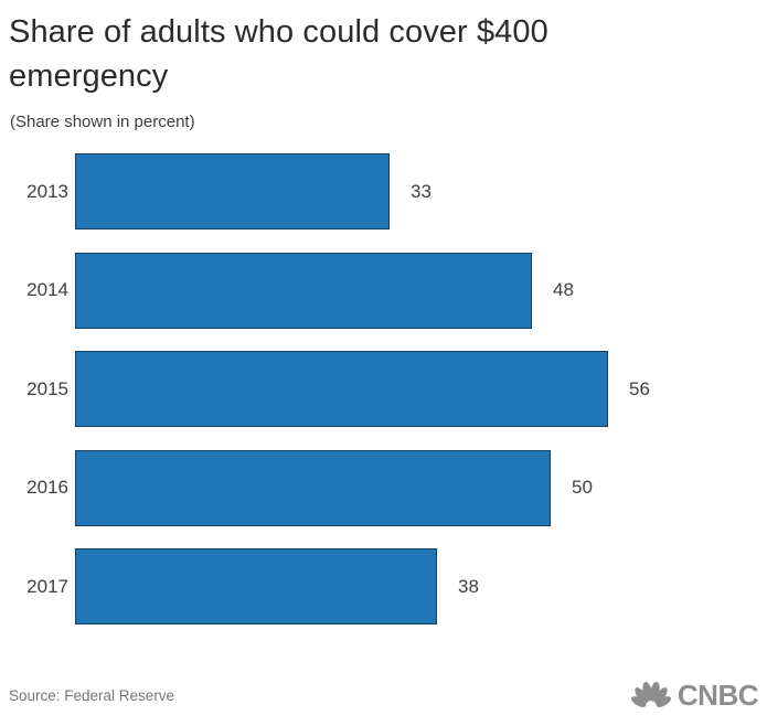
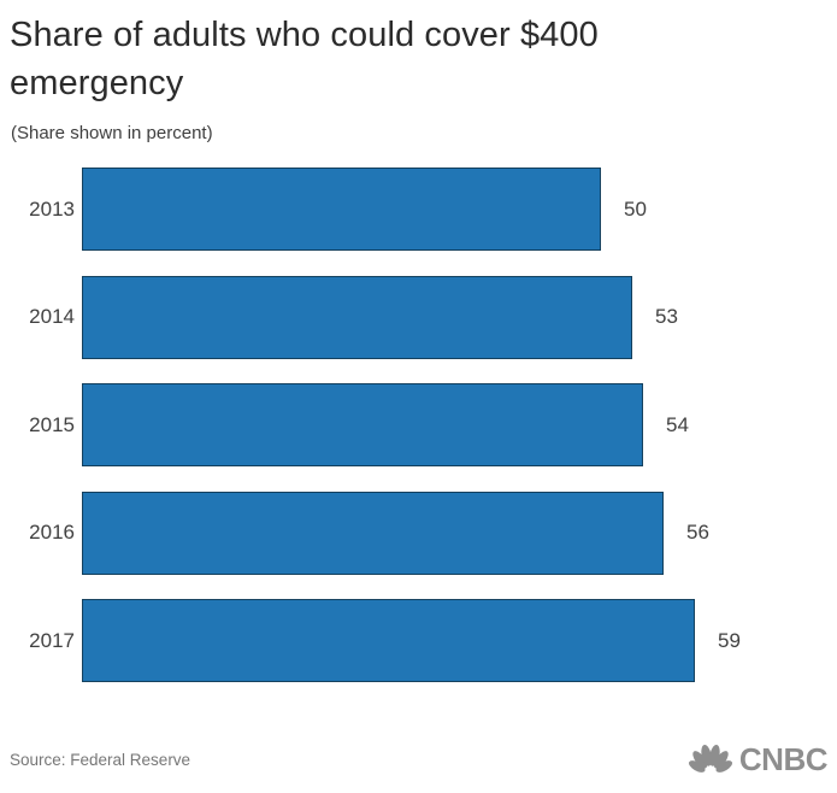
2013: 33 -> 50
2014: 48 -> 53
2015: 56 -> 54
2016: 50 -> 56
2017: 38 -> 59
